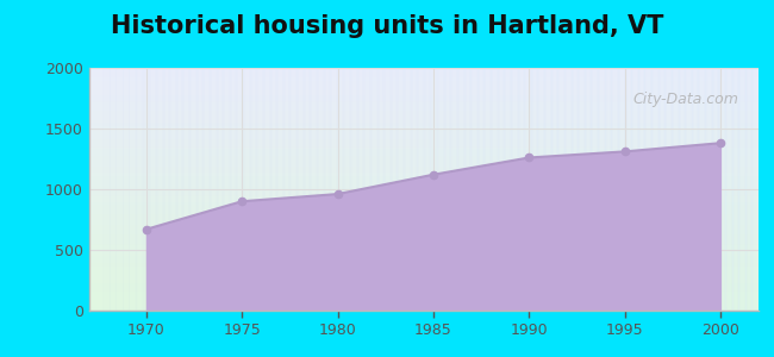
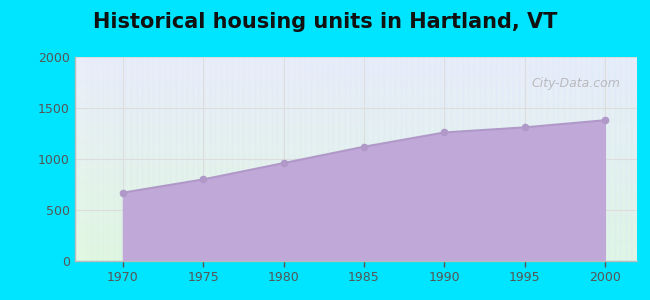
1975: 900 -> 800
